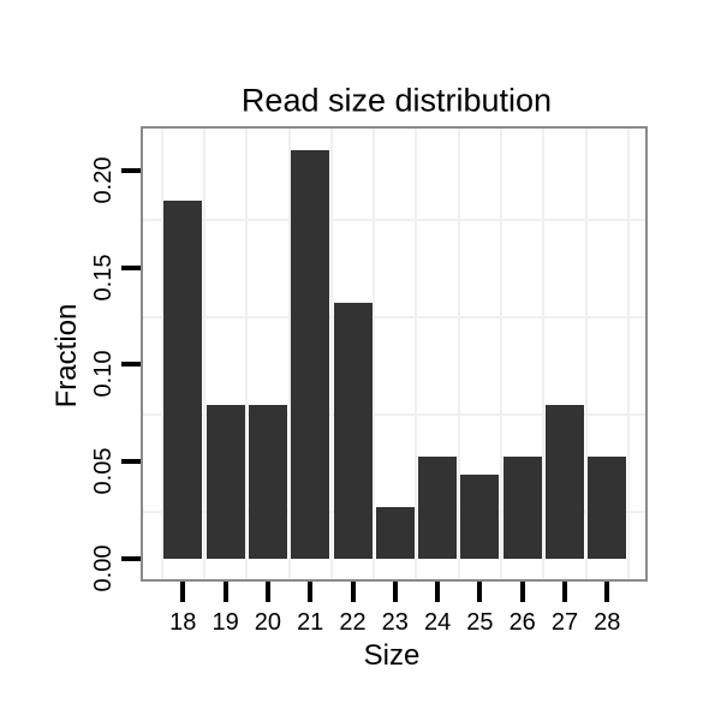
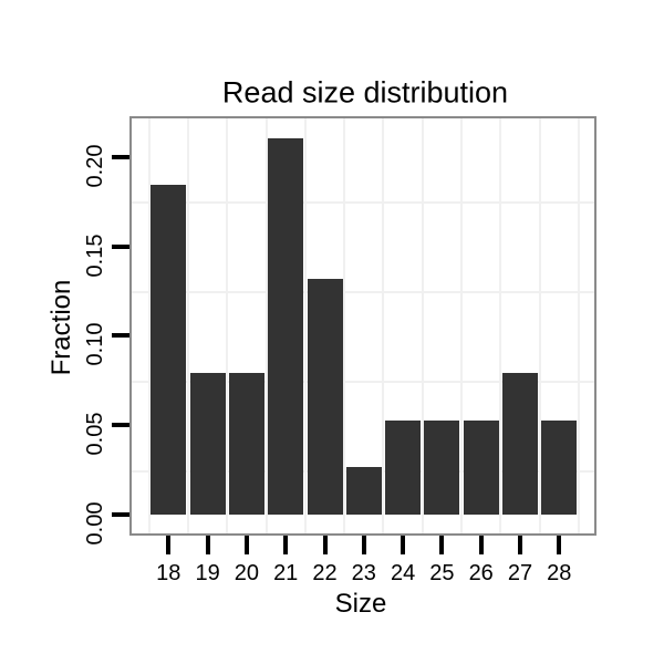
25: 0.043 -> 0.053
